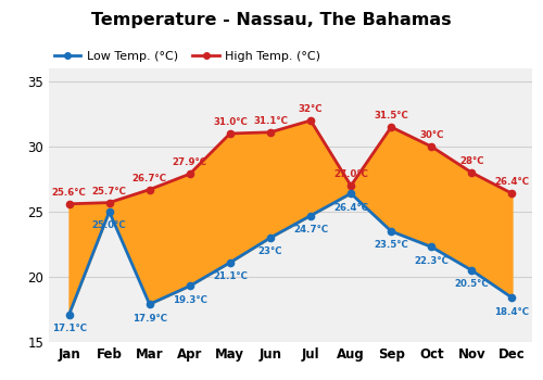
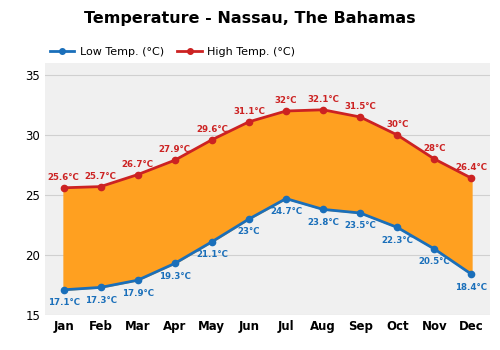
Low Temp. (°C)/Feb: 25.0°C -> 17.3°C
High Temp. (°C)/May: 31.0°C -> 29.6°C
Low Temp. (°C)/Aug: 26.4°C -> 23.8°C
High Temp. (°C)/Aug: 27.0°C -> 32.1°C
